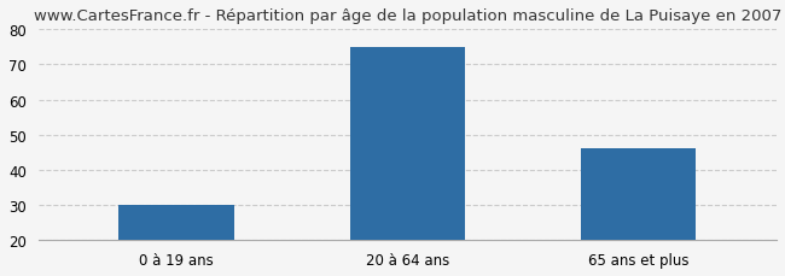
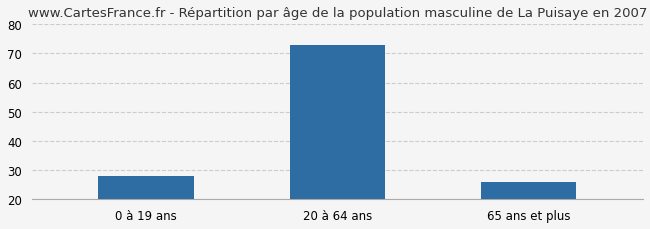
0 à 19 ans: 30 -> 28
20 à 64 ans: 75 -> 73
65 ans et plus: 46 -> 26
